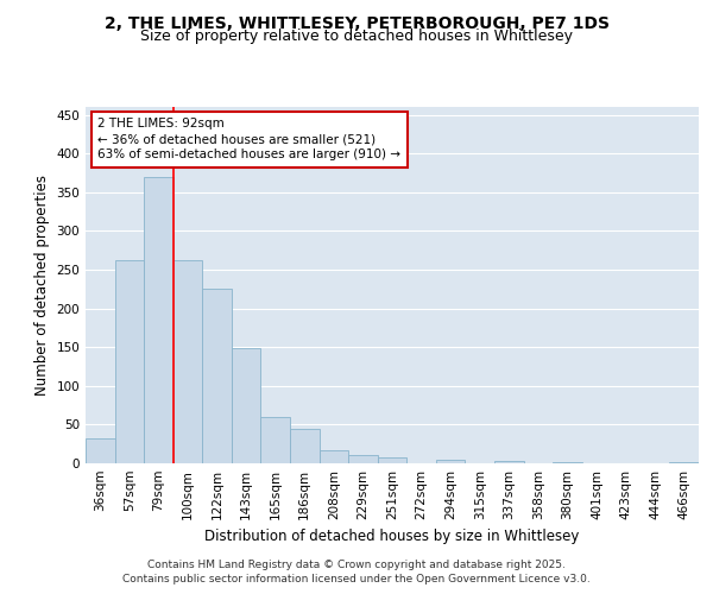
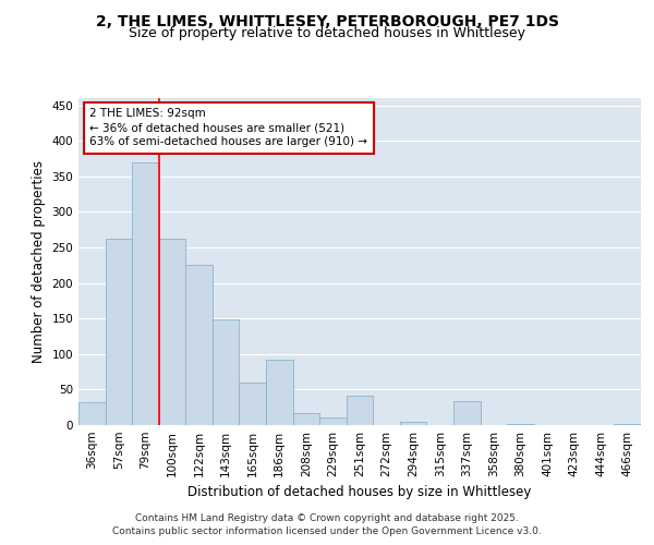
186sqm: 45 -> 92
251sqm: 8 -> 42
337sqm: 3 -> 34
